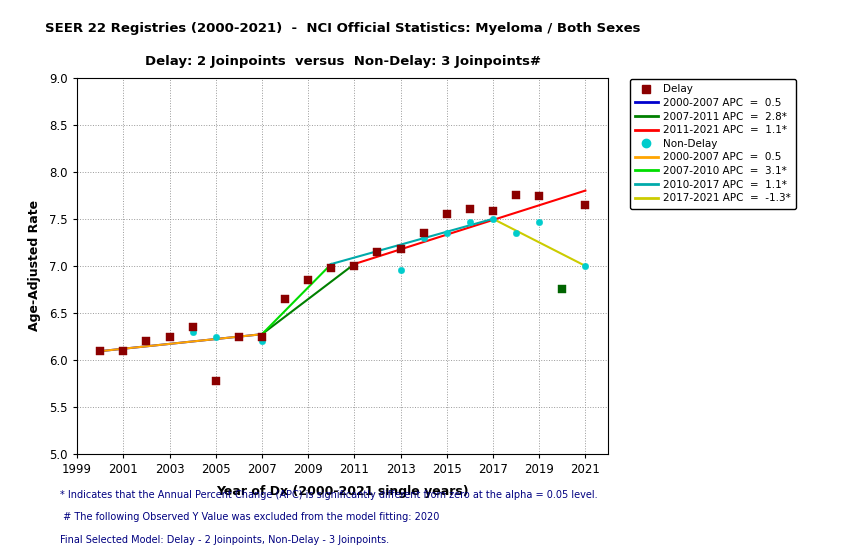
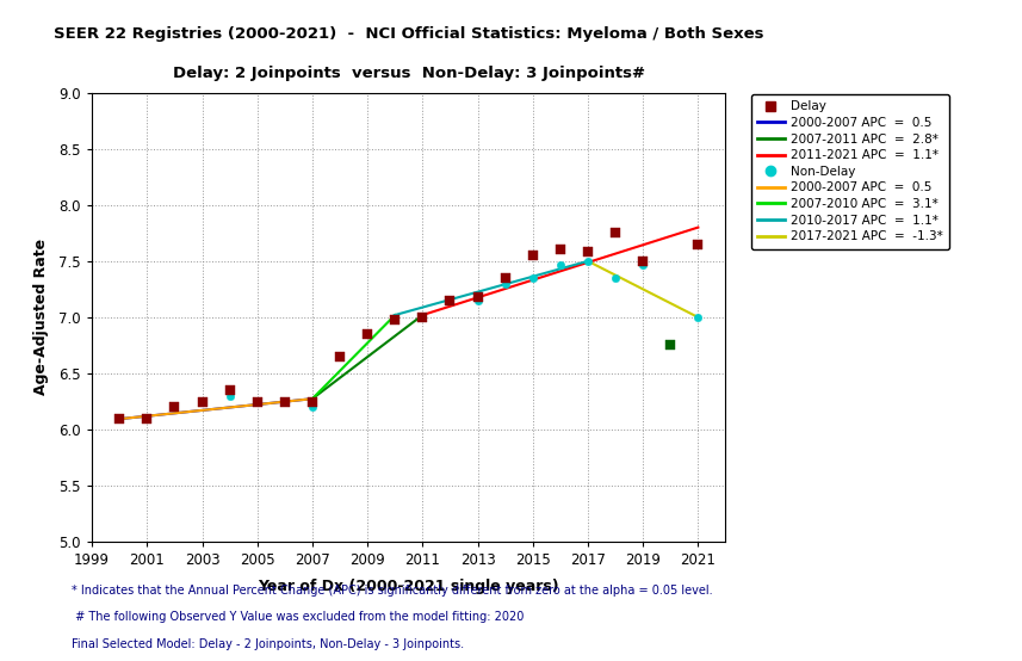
Delay/2005: 5.78 -> 6.25
Non-Delay/2013: 6.96 -> 7.15
Delay/2019: 7.74 -> 7.50
